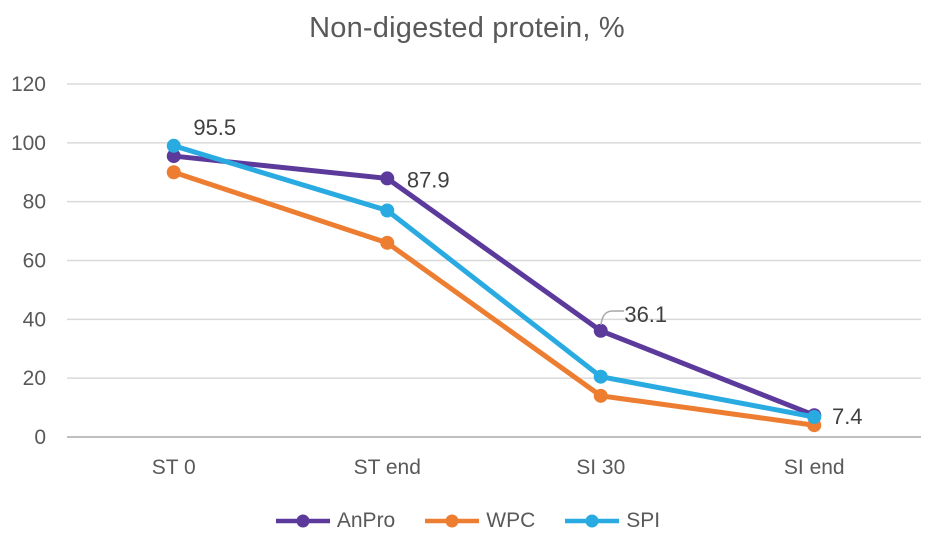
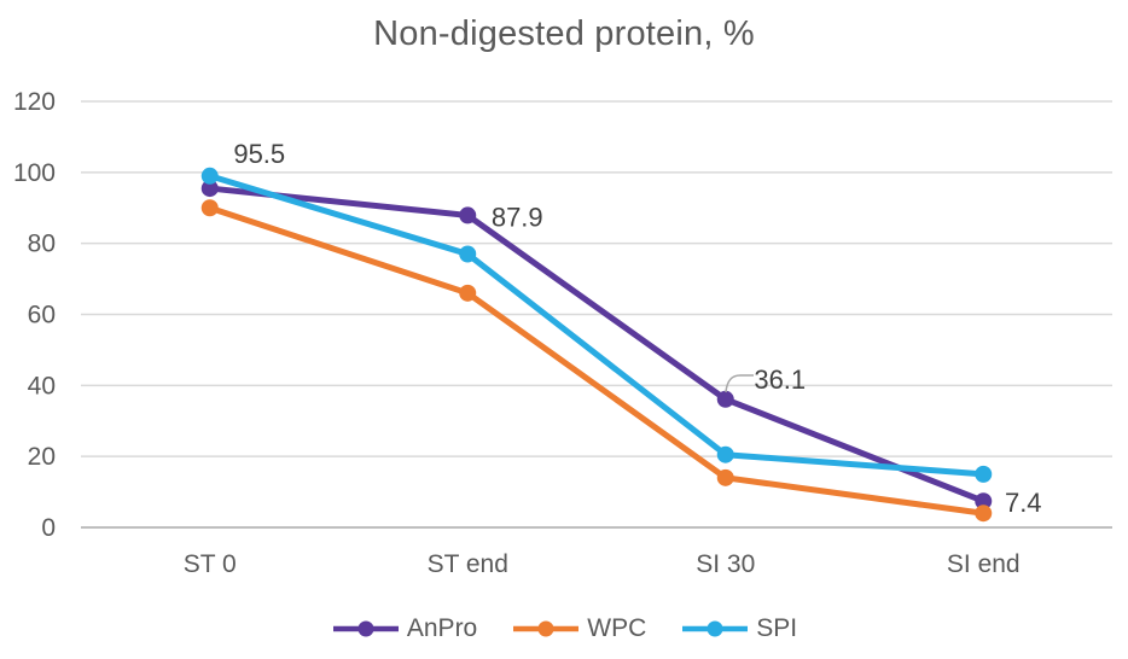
SPI/SI end: 7 -> 15
